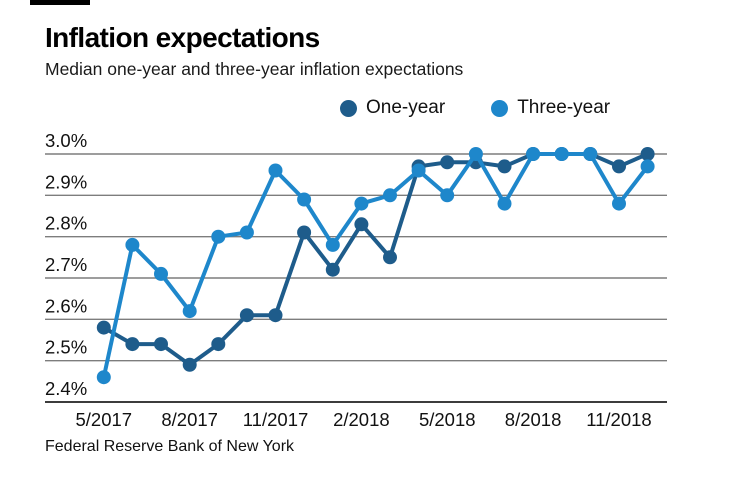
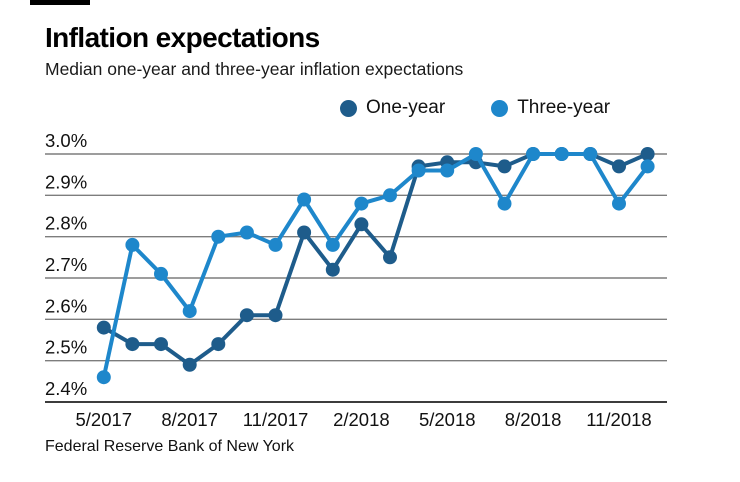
Three-year/11/2017: 2.96% -> 2.78%
Three-year/5/2018: 2.90% -> 2.96%
